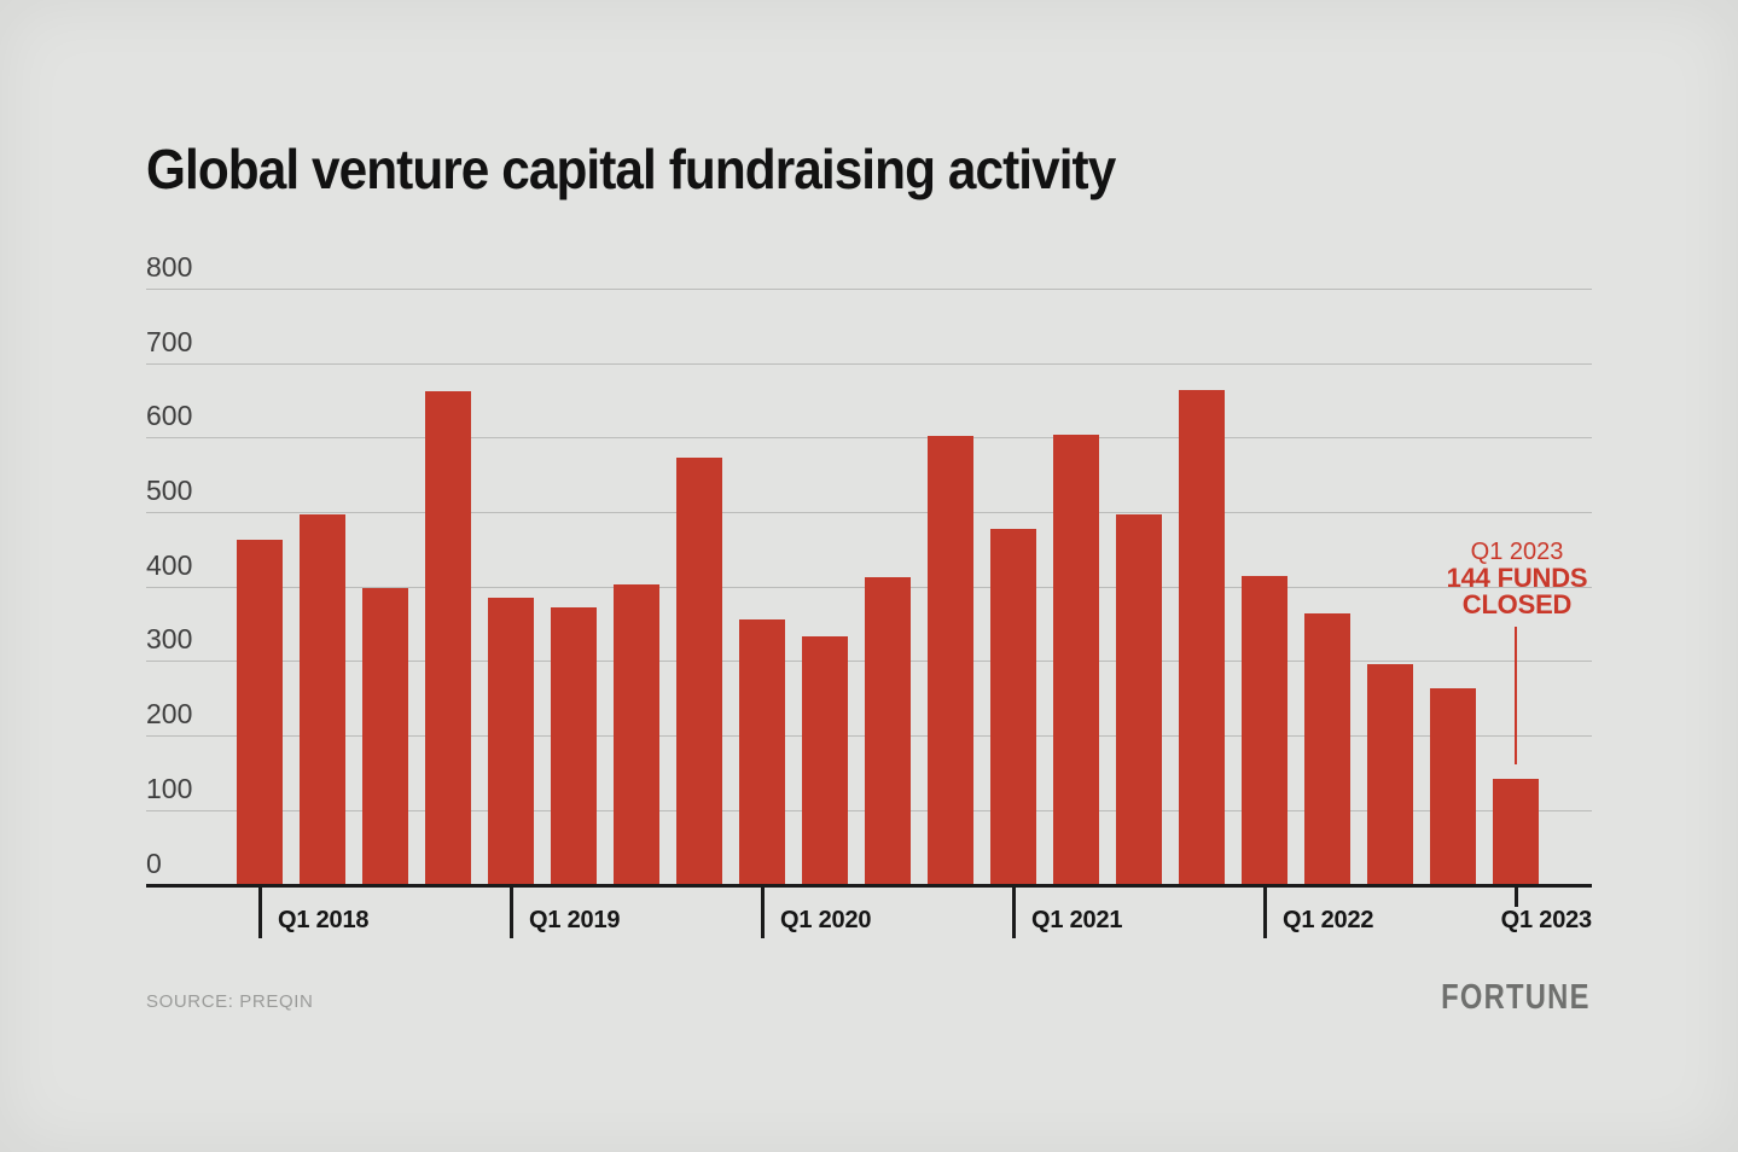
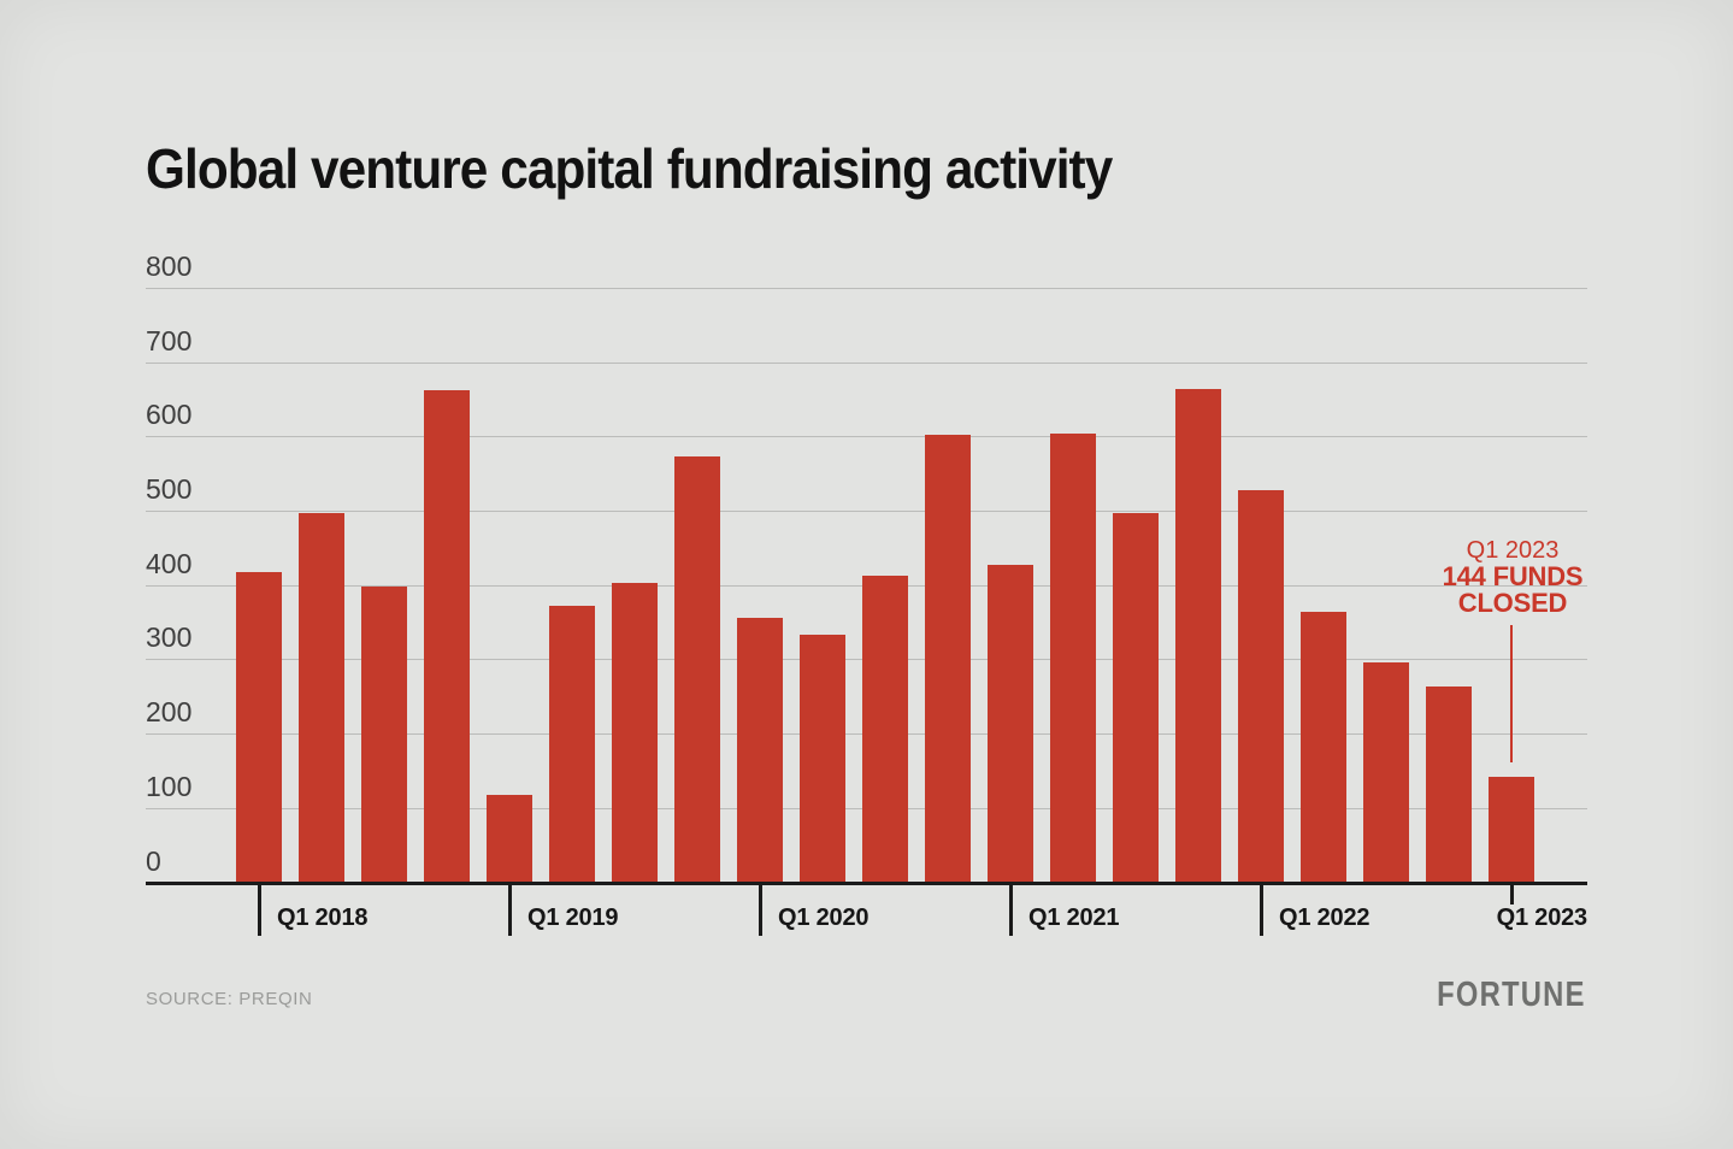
Q1 2018: 460 -> 420
Q1 2019: 390 -> 120
Q1 2021: 480 -> 430
Q1 2022: 420 -> 530
